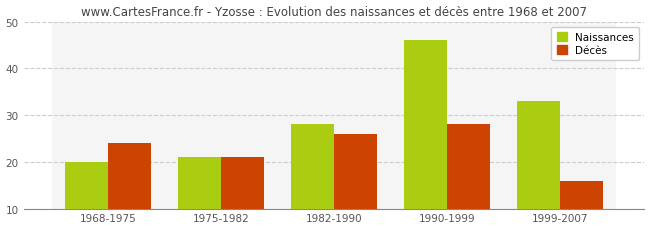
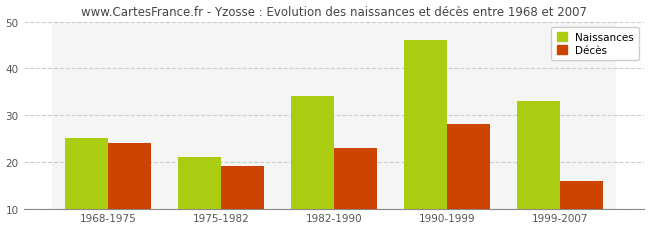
Naissances/1968-1975: 20 -> 25
Décès/1975-1982: 21 -> 19
Naissances/1982-1990: 28 -> 34
Décès/1982-1990: 26 -> 23
